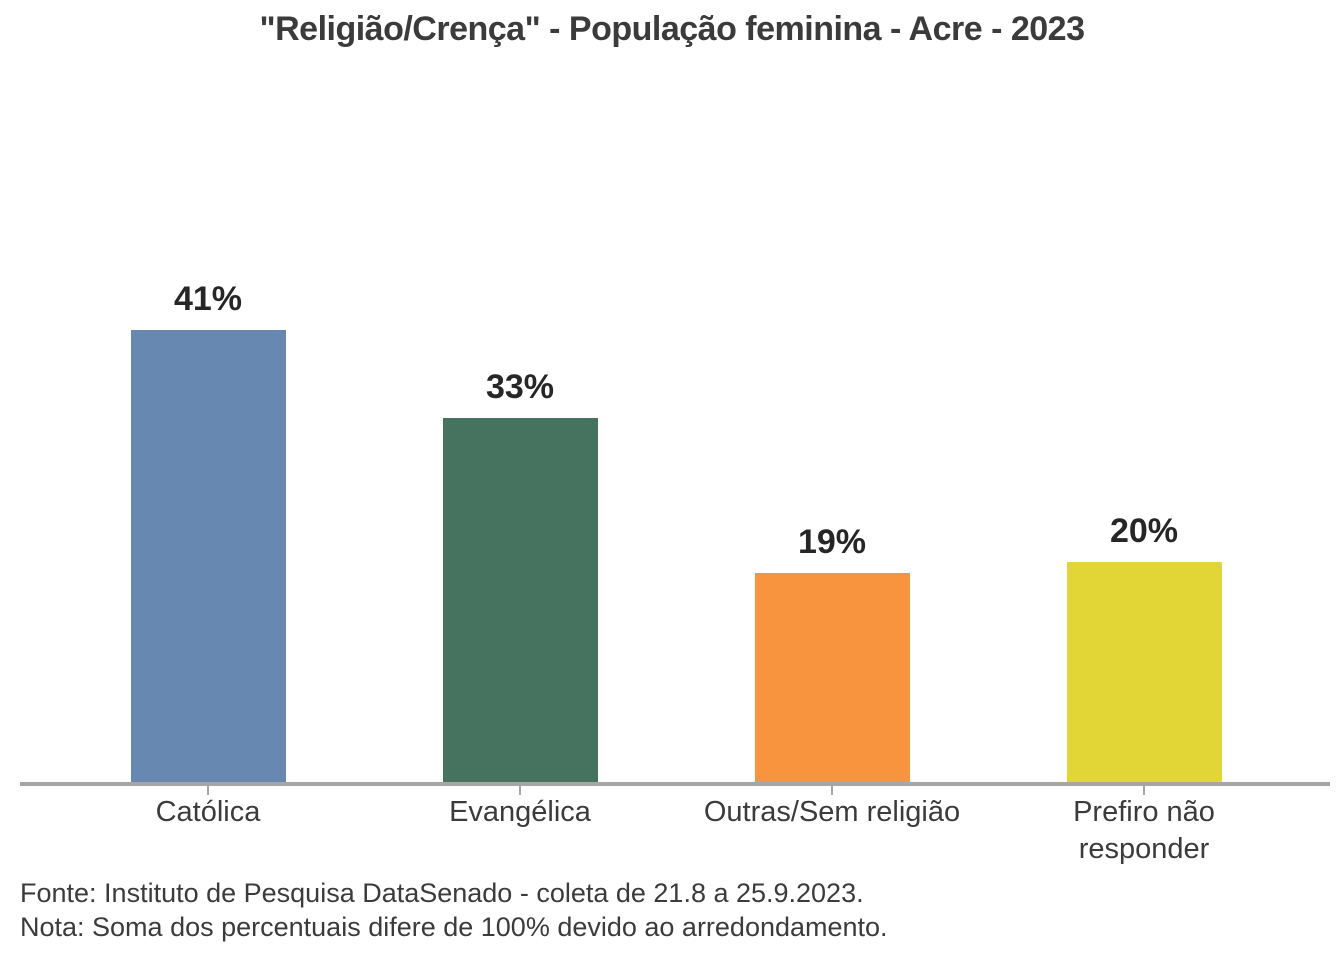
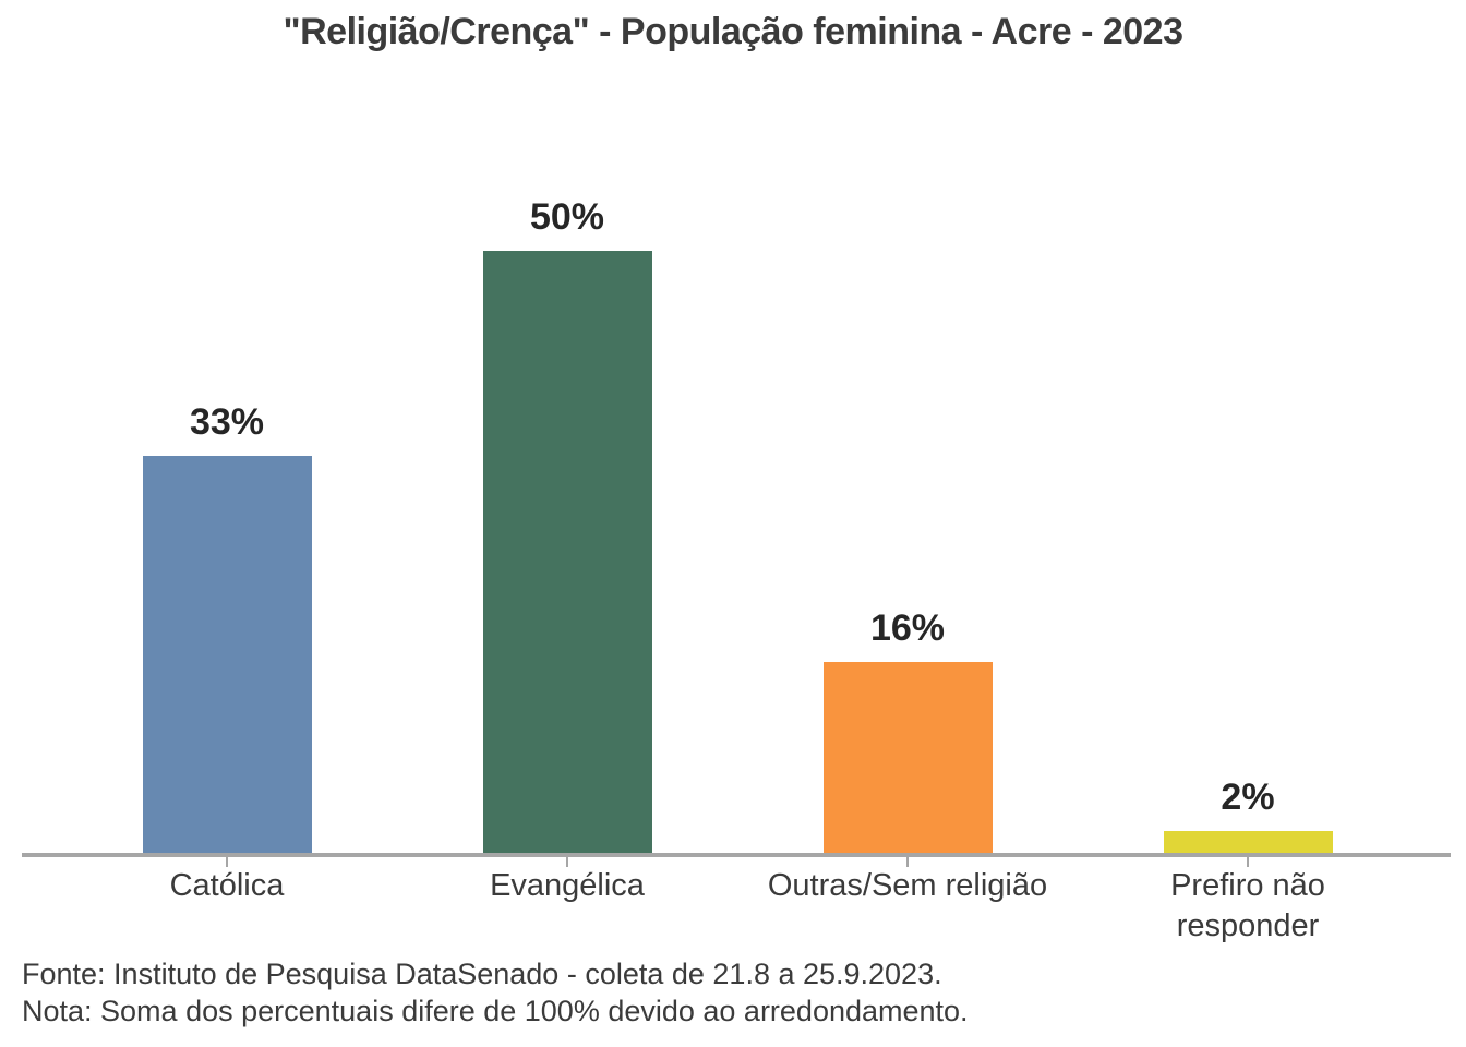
Católica: 41% -> 33%
Evangélica: 33% -> 50%
Outras/Sem religião: 19% -> 16%
Prefiro não responder: 20% -> 2%
